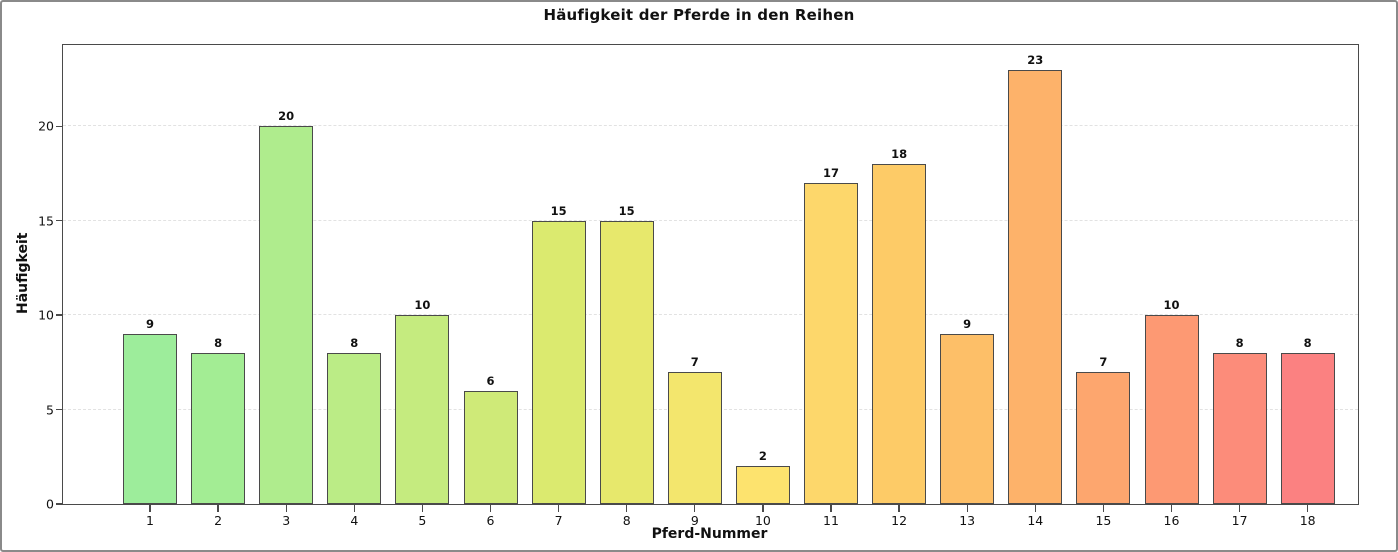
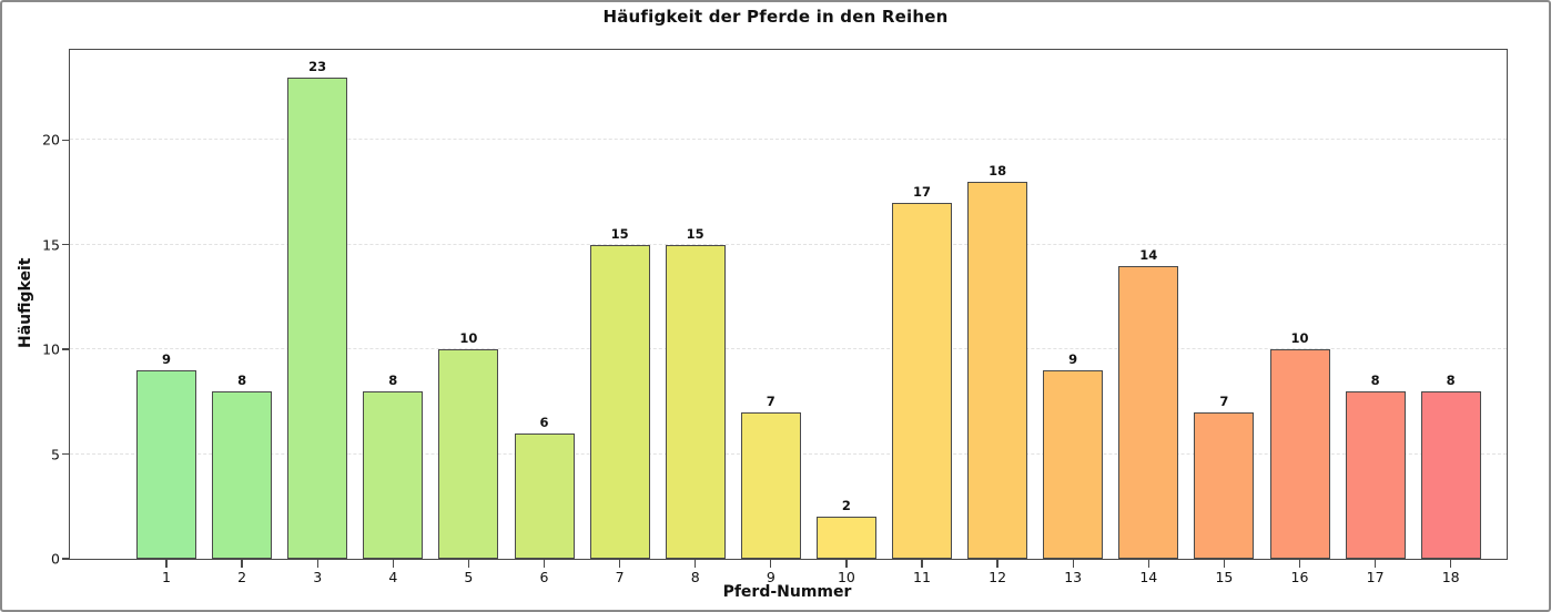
3: 20 -> 23
14: 23 -> 14
